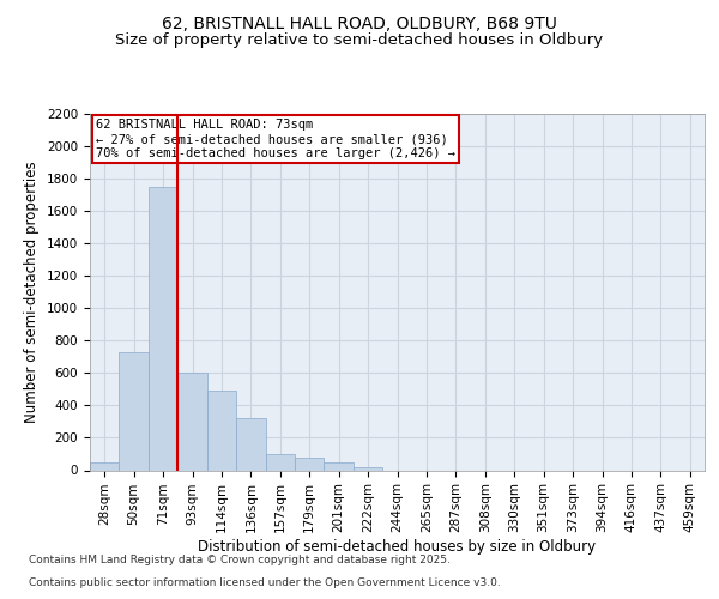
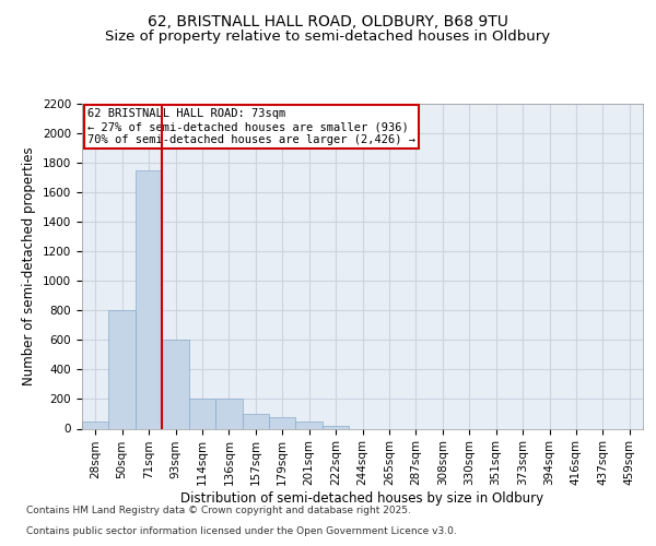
50sqm: 730 -> 800
114sqm: 490 -> 200
136sqm: 320 -> 200
